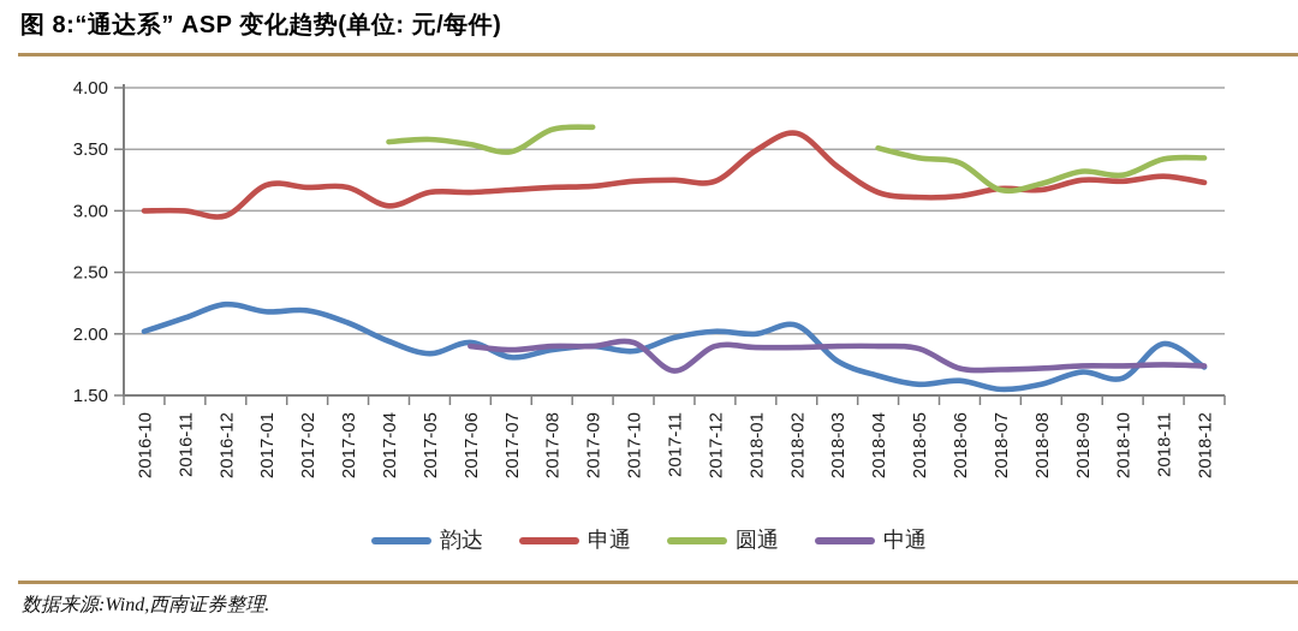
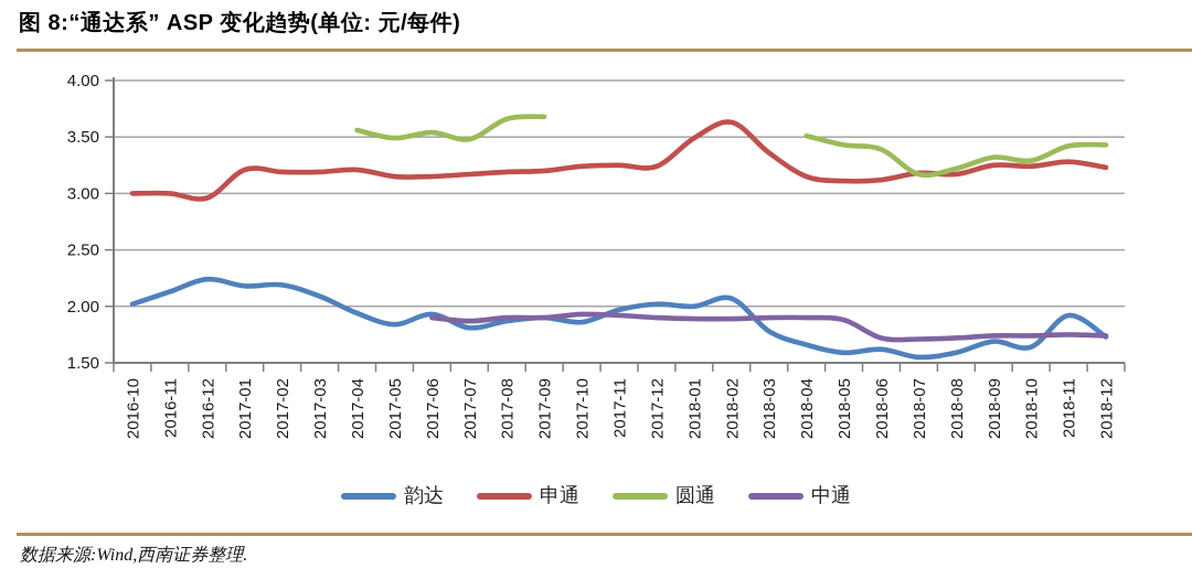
申通/2017-04: 3.04 -> 3.21
圆通/2017-05: 3.58 -> 3.49
中通/2017-11: 1.70 -> 1.92
